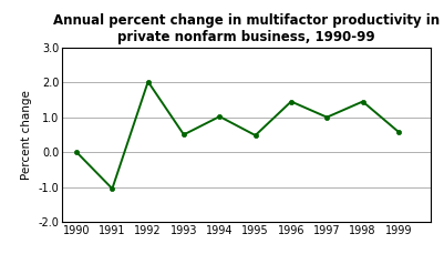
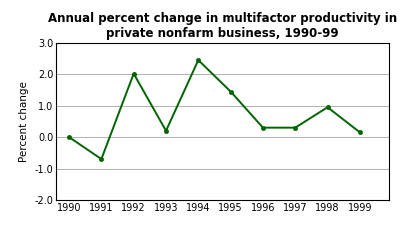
1991: -1.05 -> -0.70
1993: 0.50 -> 0.20
1994: 1.02 -> 2.45
1995: 0.48 -> 1.45
1996: 1.45 -> 0.30
1997: 1.00 -> 0.30
1998: 1.45 -> 0.95
1999: 0.58 -> 0.15
